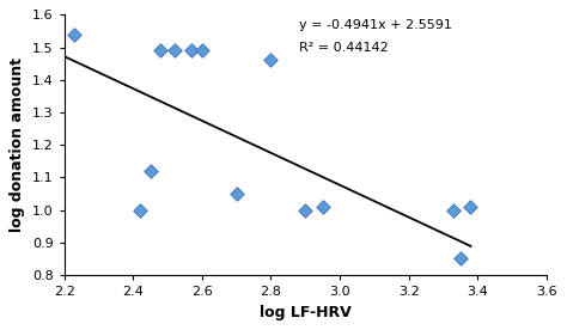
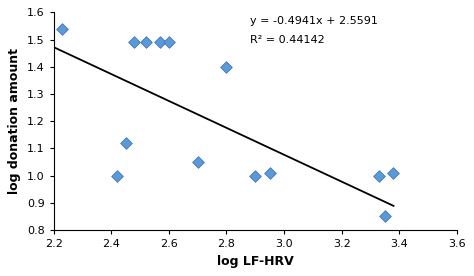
2.8: 1.46 -> 1.40
